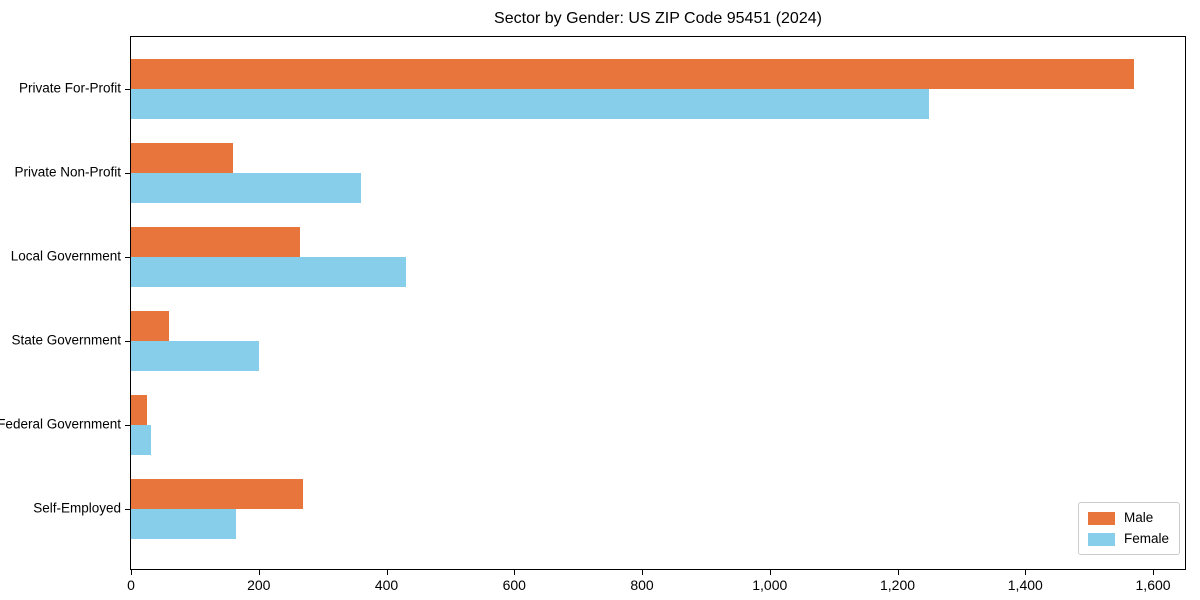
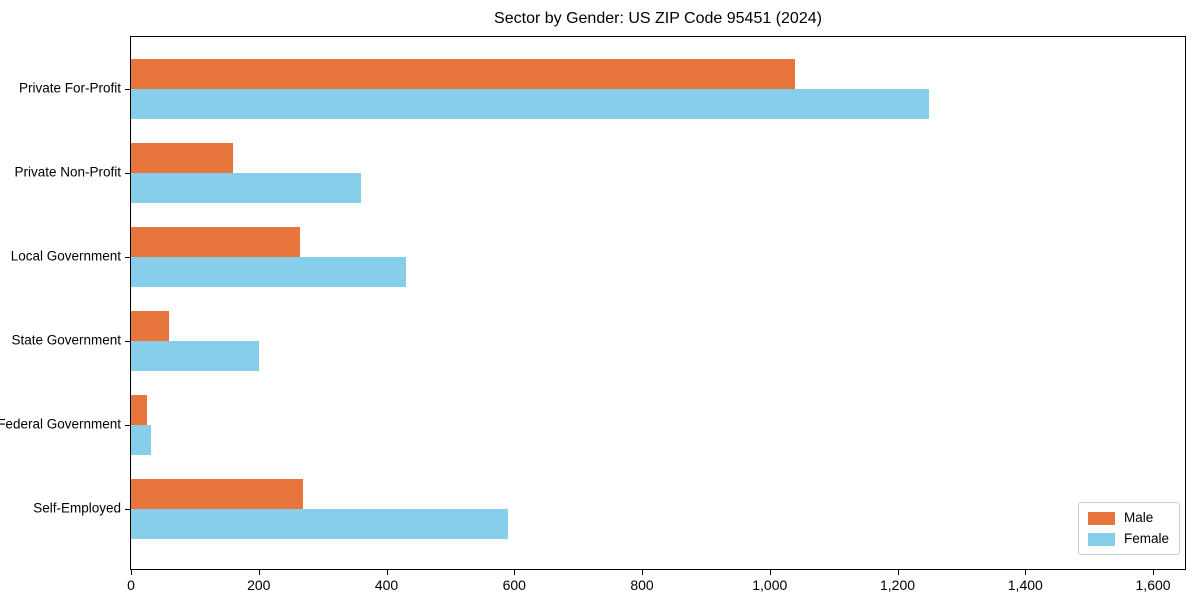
Male/Private For-Profit: 1570 -> 1040
Female/Self-Employed: 160 -> 590
